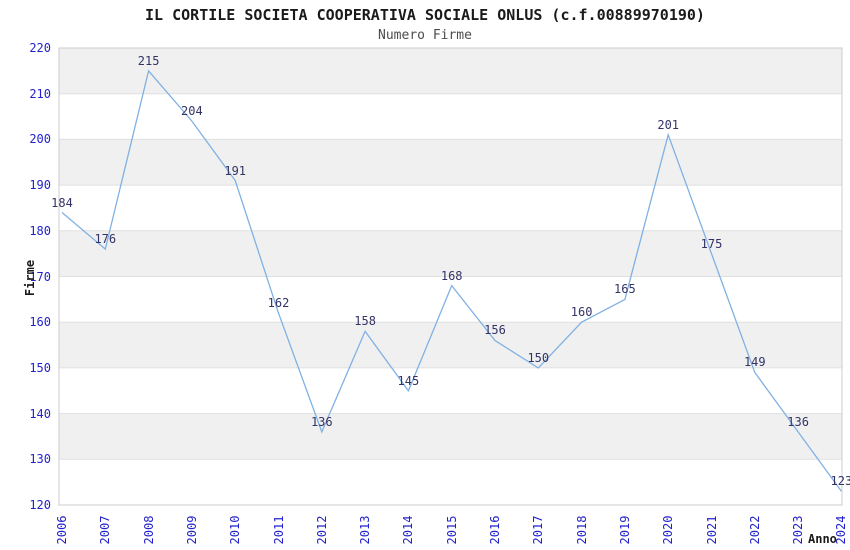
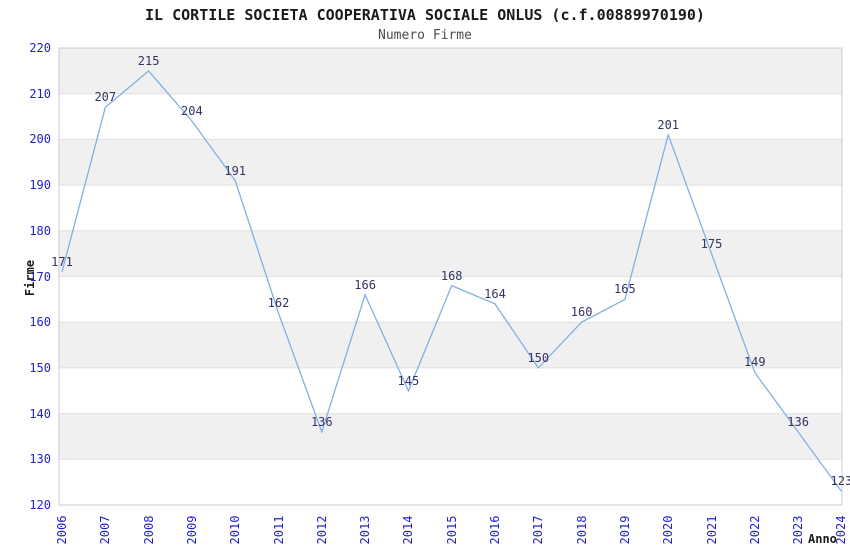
2006: 184 -> 171
2007: 176 -> 207
2013: 158 -> 166
2016: 156 -> 164
